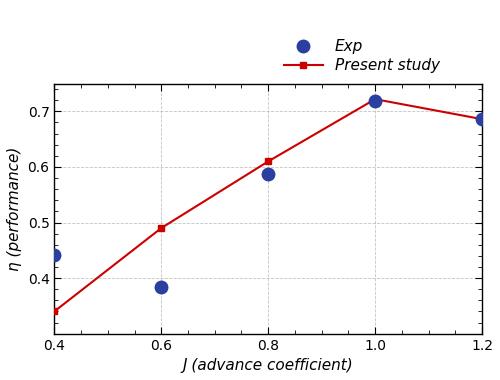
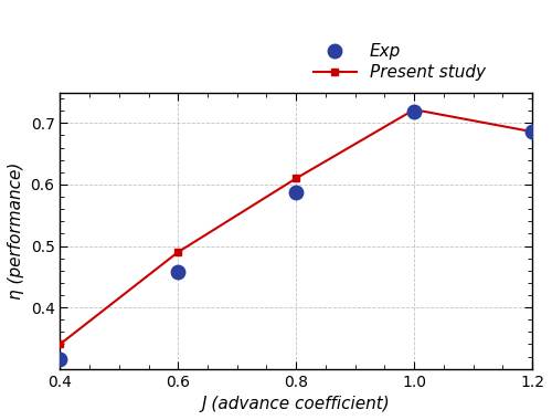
Exp/0.4: 0.442 -> 0.315
Exp/0.6: 0.384 -> 0.458
